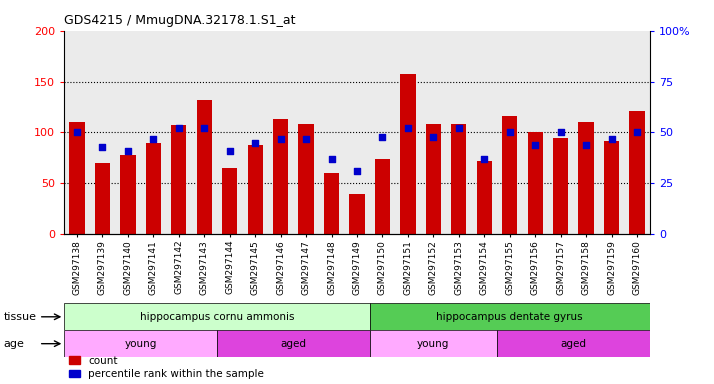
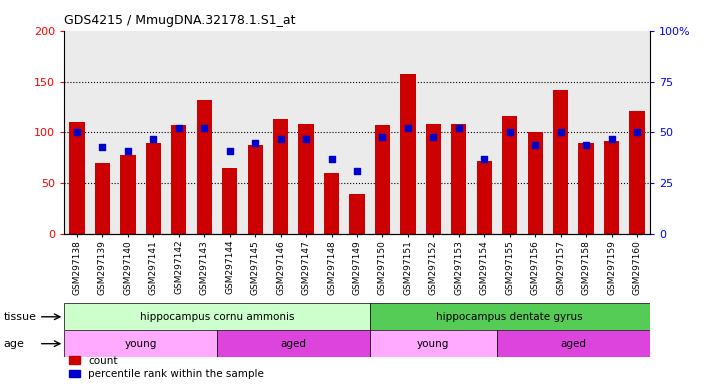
count/GSM297150: 74 -> 107
count/GSM297157: 95 -> 142
count/GSM297158: 110 -> 90
